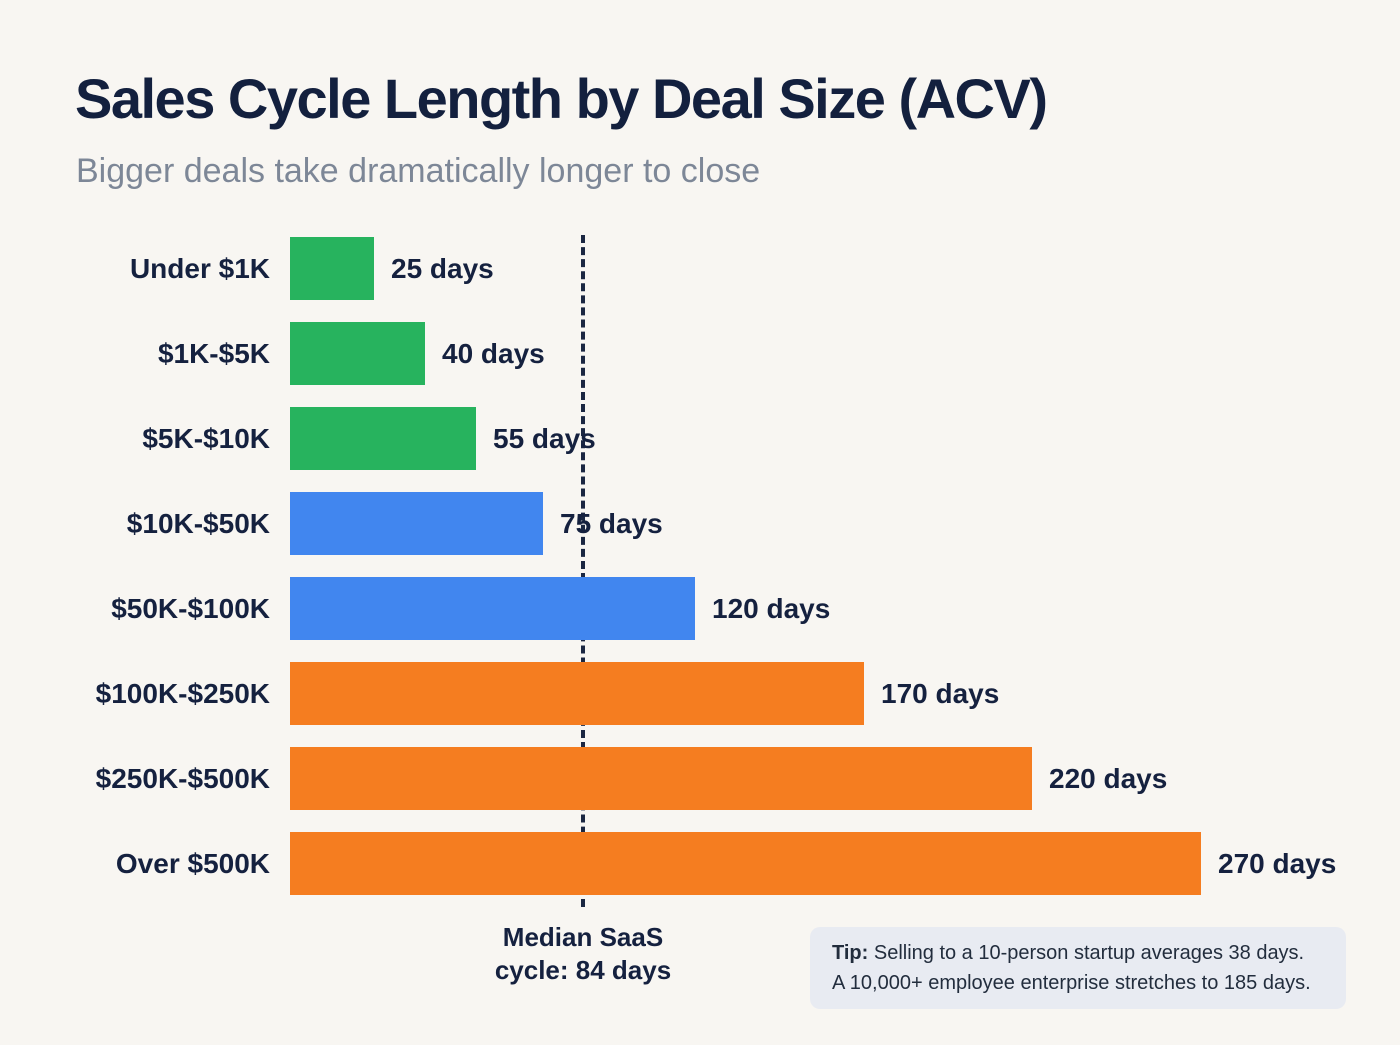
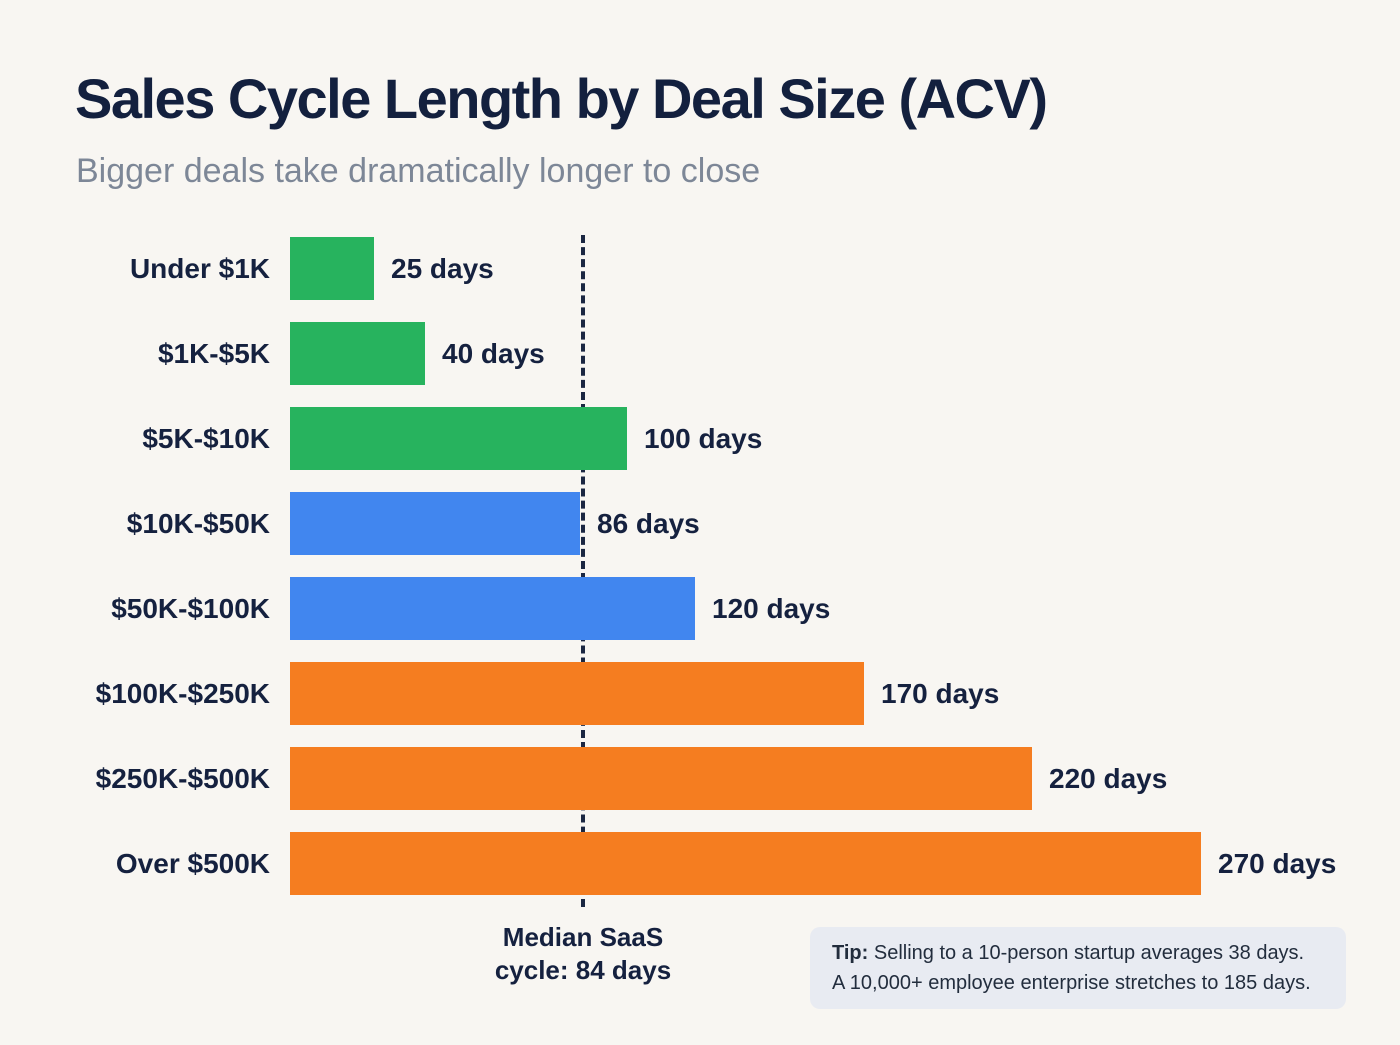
$5K-$10K: 55 -> 100
$10K-$50K: 75 -> 86
